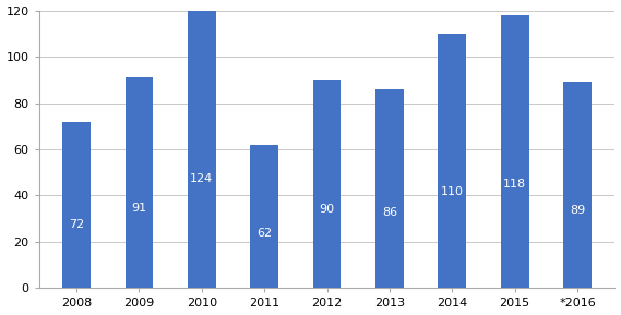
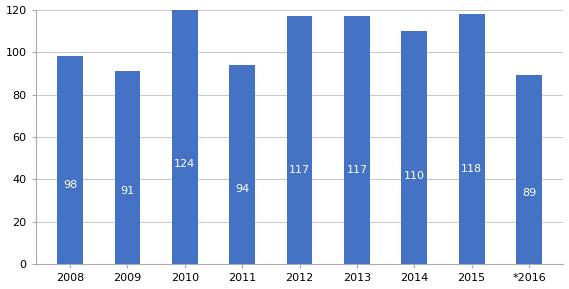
2008: 72 -> 98
2011: 62 -> 94
2012: 90 -> 117
2013: 86 -> 117
